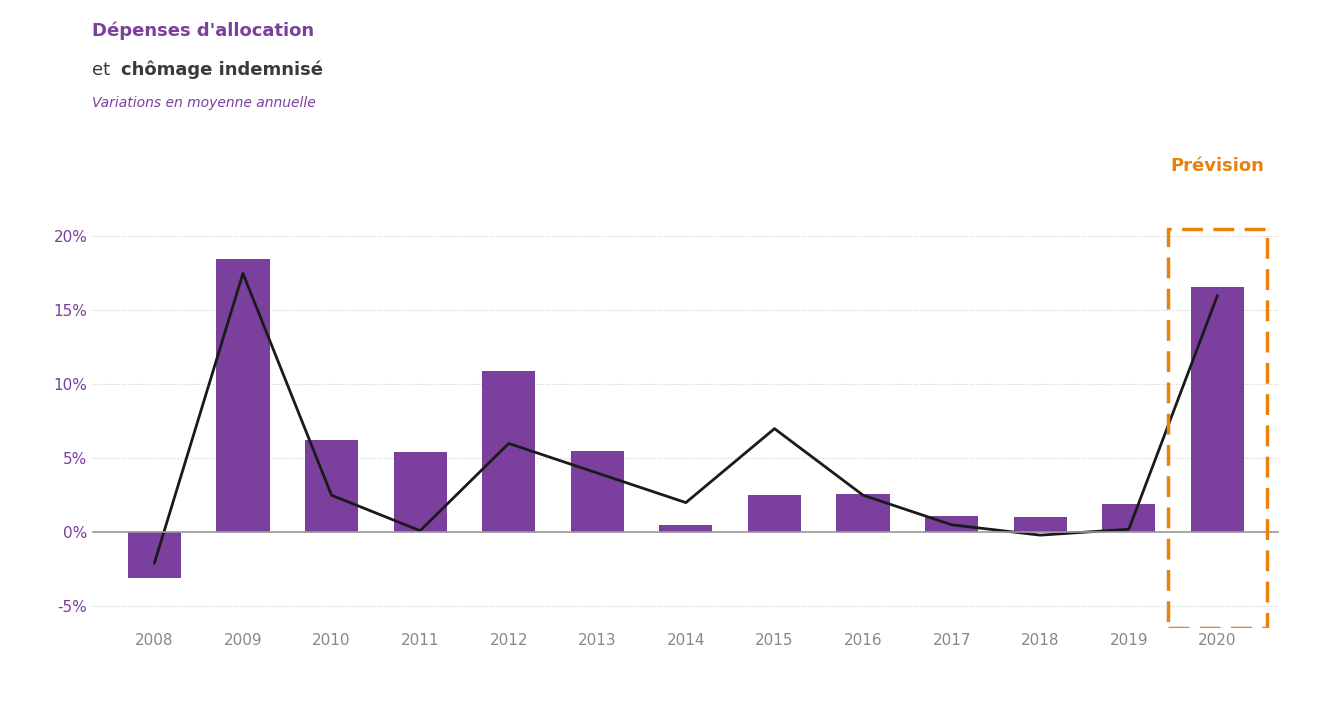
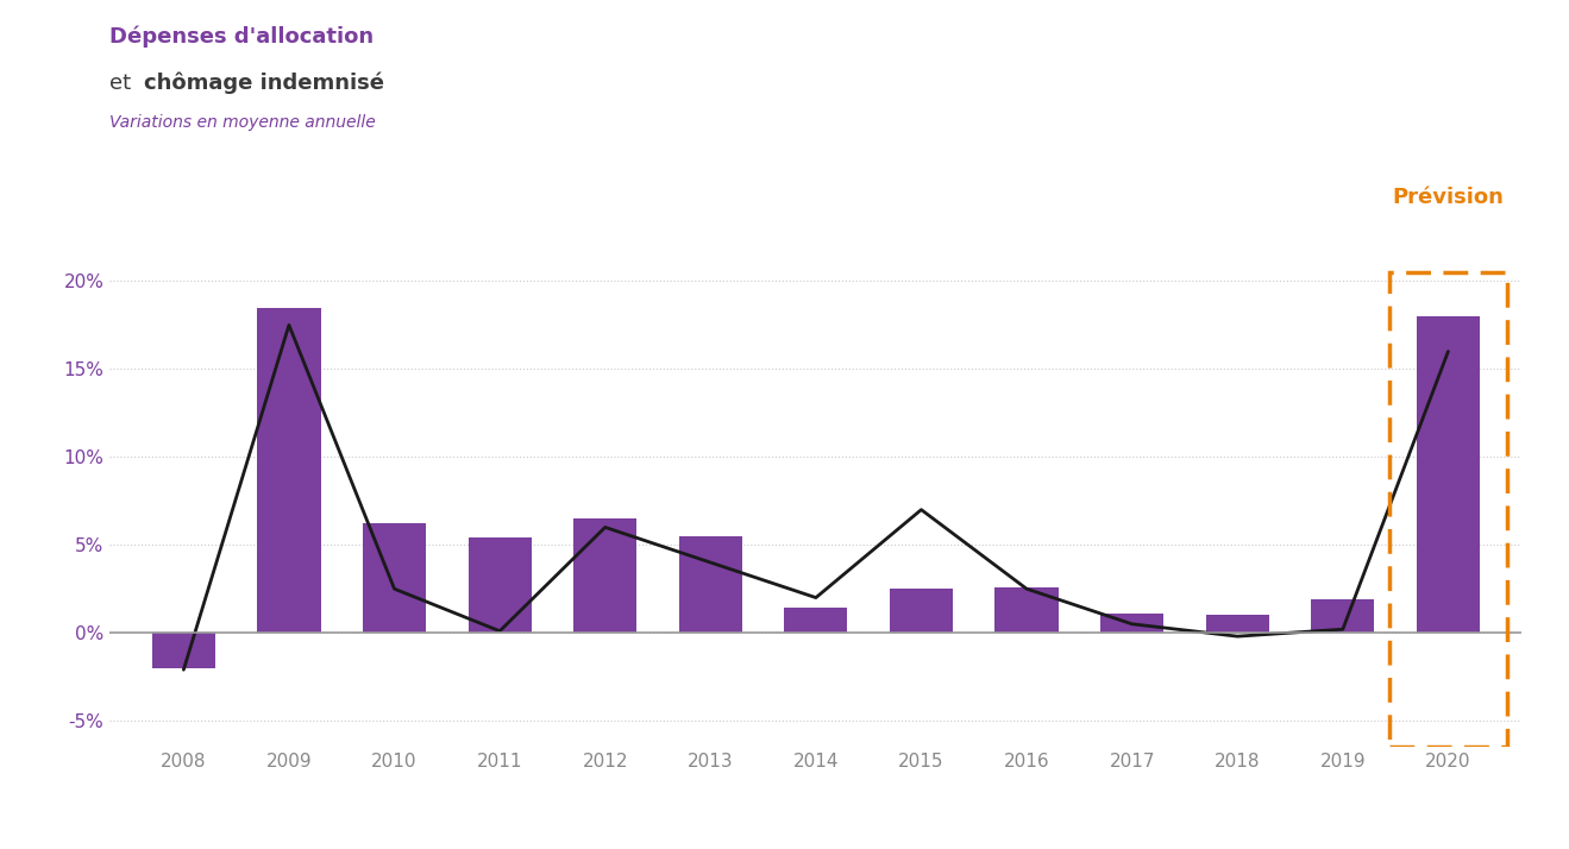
Dépenses d'allocation/2008: -3.1% -> -2.0%
Dépenses d'allocation/2012: 10.9% -> 6.5%
Dépenses d'allocation/2014: 0.5% -> 1.4%
Dépenses d'allocation/2020: 16.6% -> 18.0%
